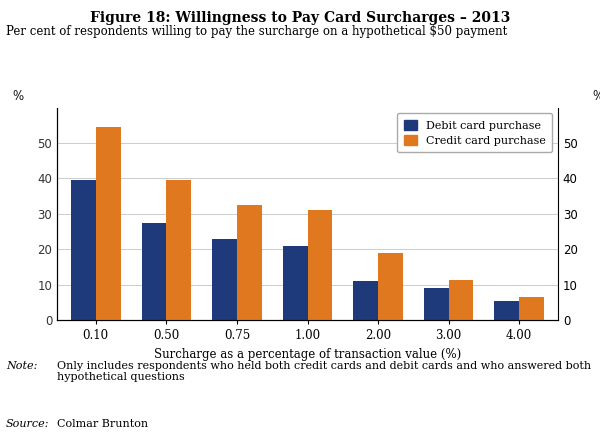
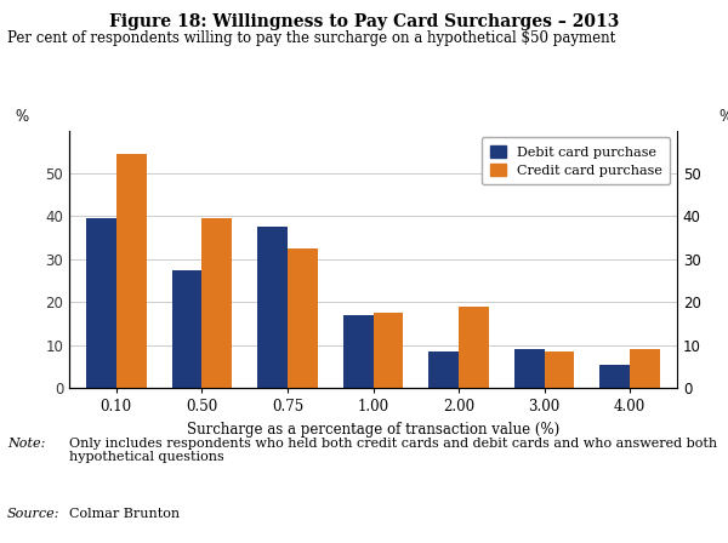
Debit card purchase/0.75: 23.0 -> 37.5
Debit card purchase/1.00: 21.0 -> 17.0
Credit card purchase/1.00: 31.0 -> 17.5
Debit card purchase/2.00: 11.0 -> 8.5
Credit card purchase/3.00: 11.5 -> 8.5
Credit card purchase/4.00: 6.5 -> 9.0
